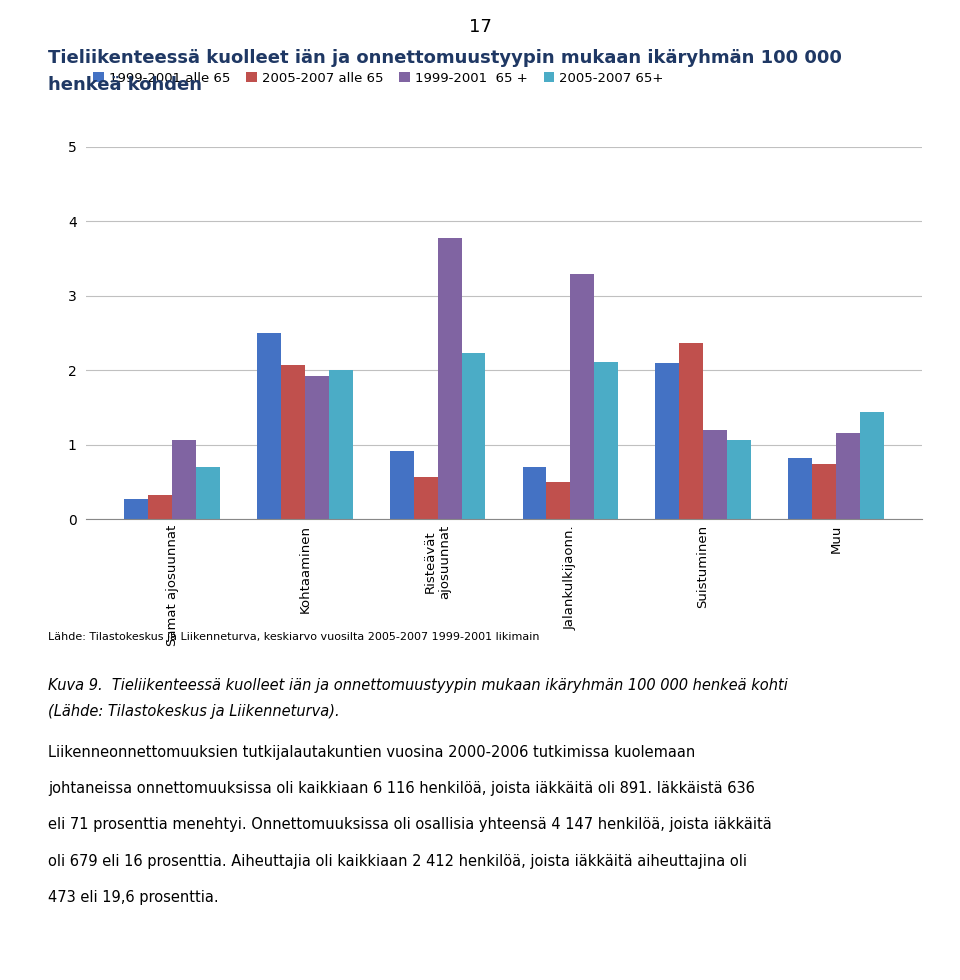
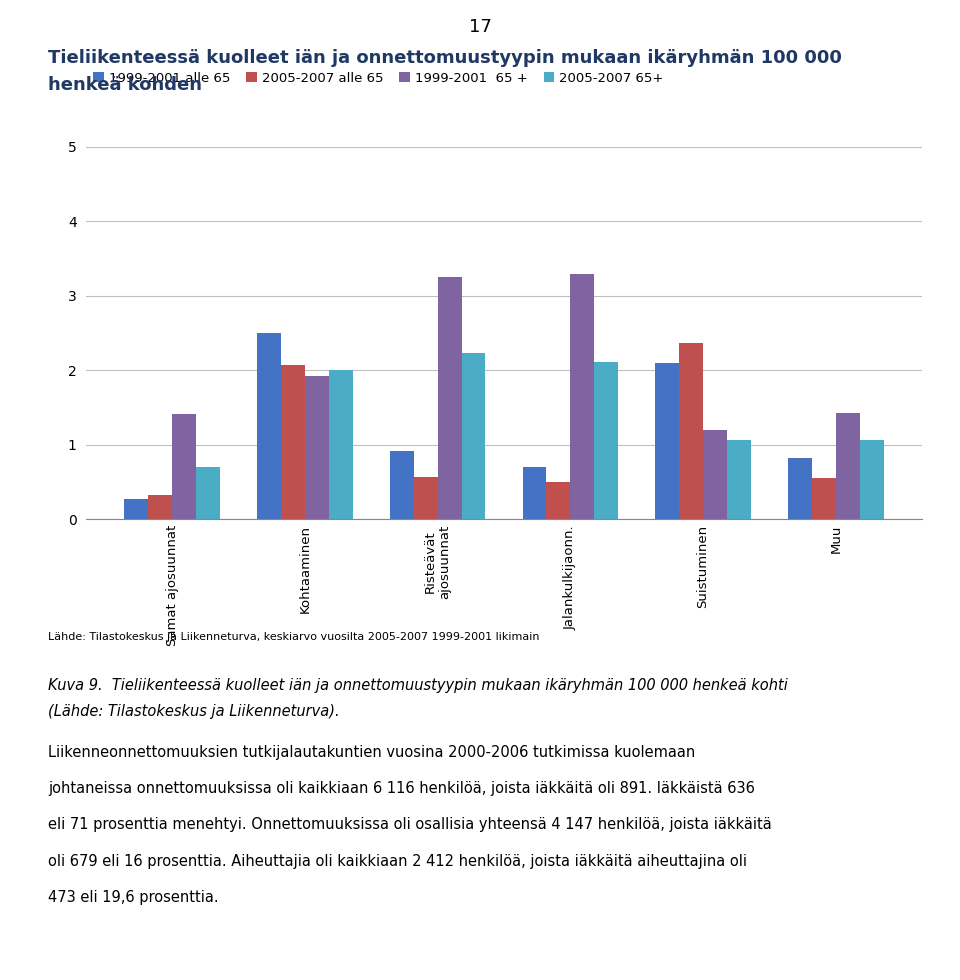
1999-2001 65 +/Samat ajosuunnat: 1.06 -> 1.42
1999-2001 65 +/Risteävät ajosuunnat: 3.78 -> 3.25
2005-2007 alle 65/Muu: 0.74 -> 0.55
1999-2001 65 +/Muu: 1.16 -> 1.43
2005-2007 65+/Muu: 1.44 -> 1.07
